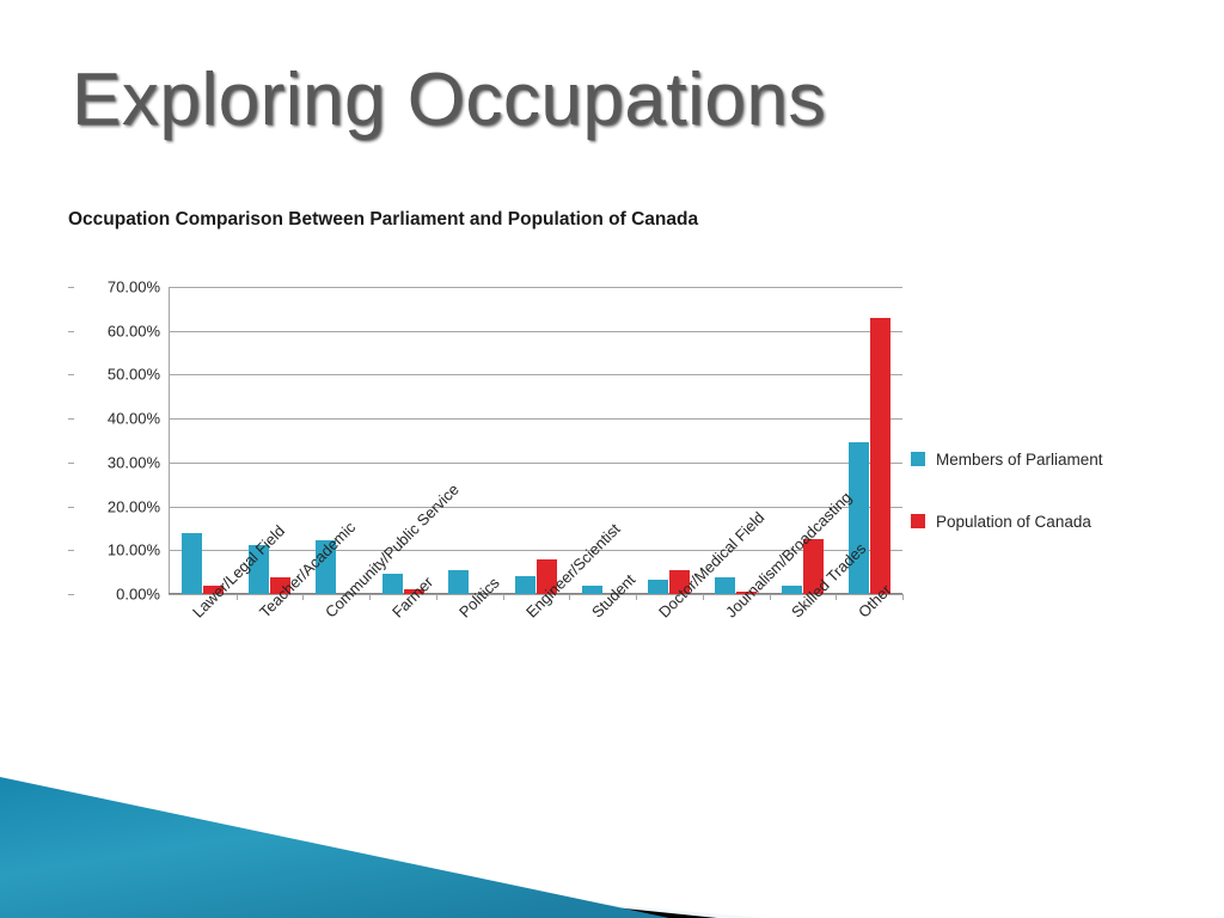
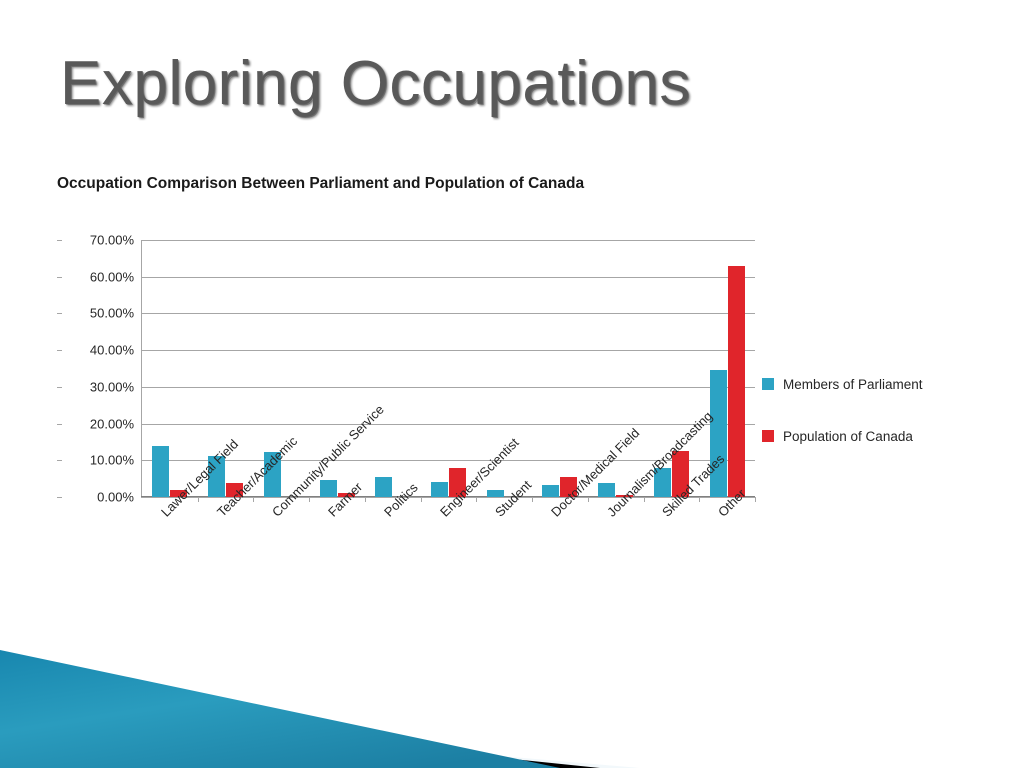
Members of Parliament/Skilled Trades: 2% -> 8%
